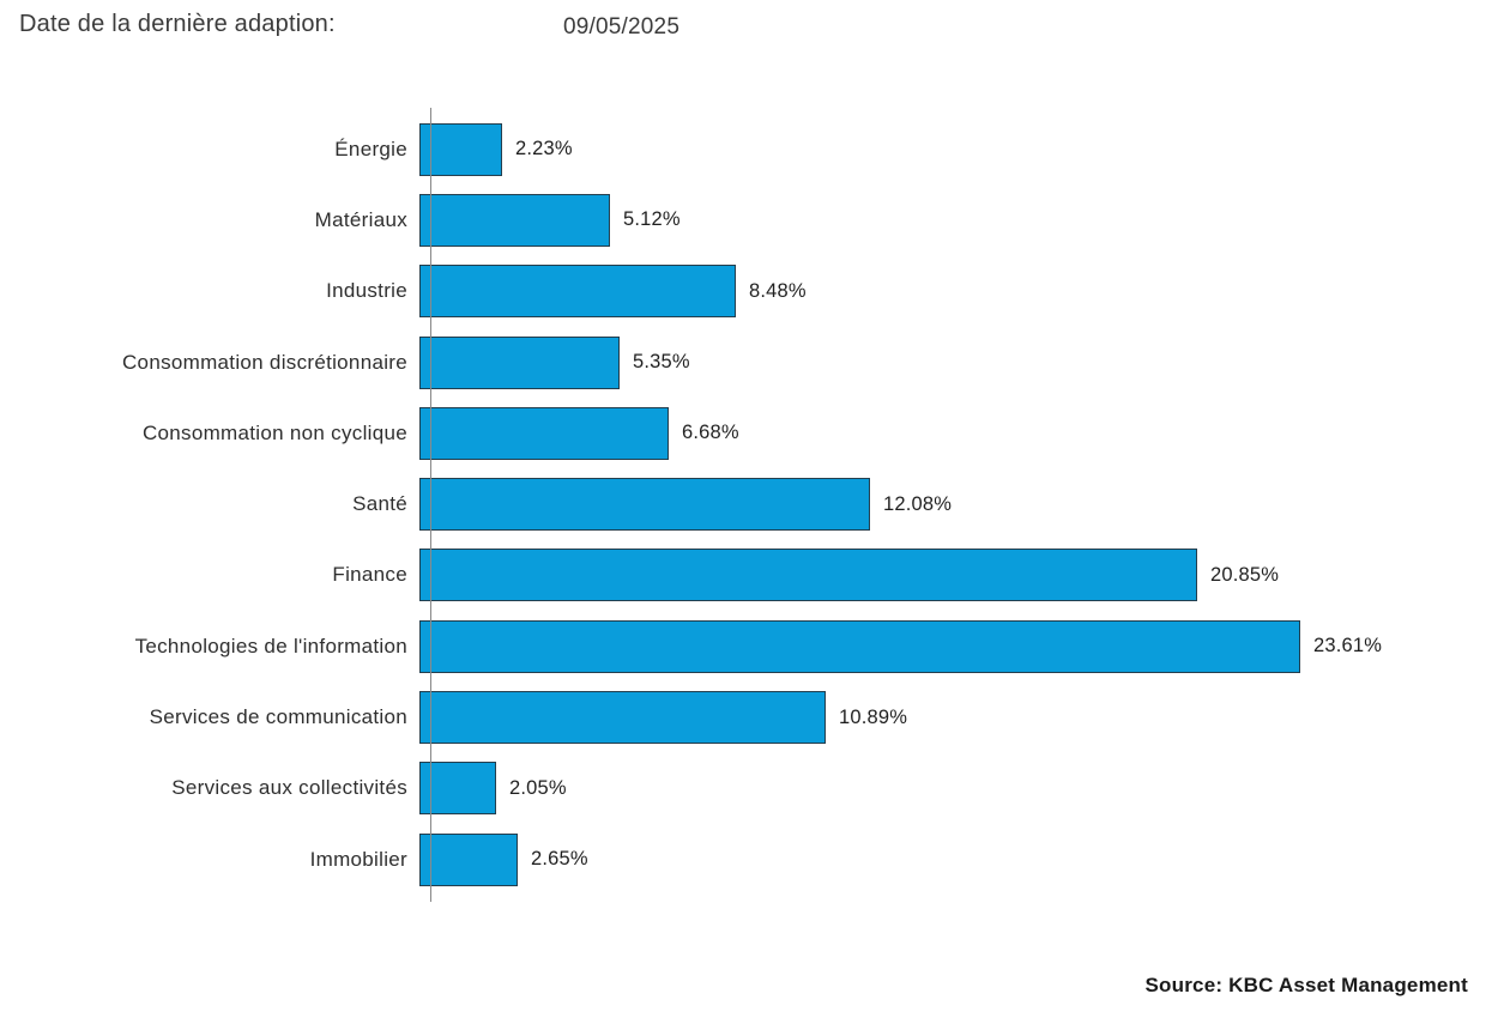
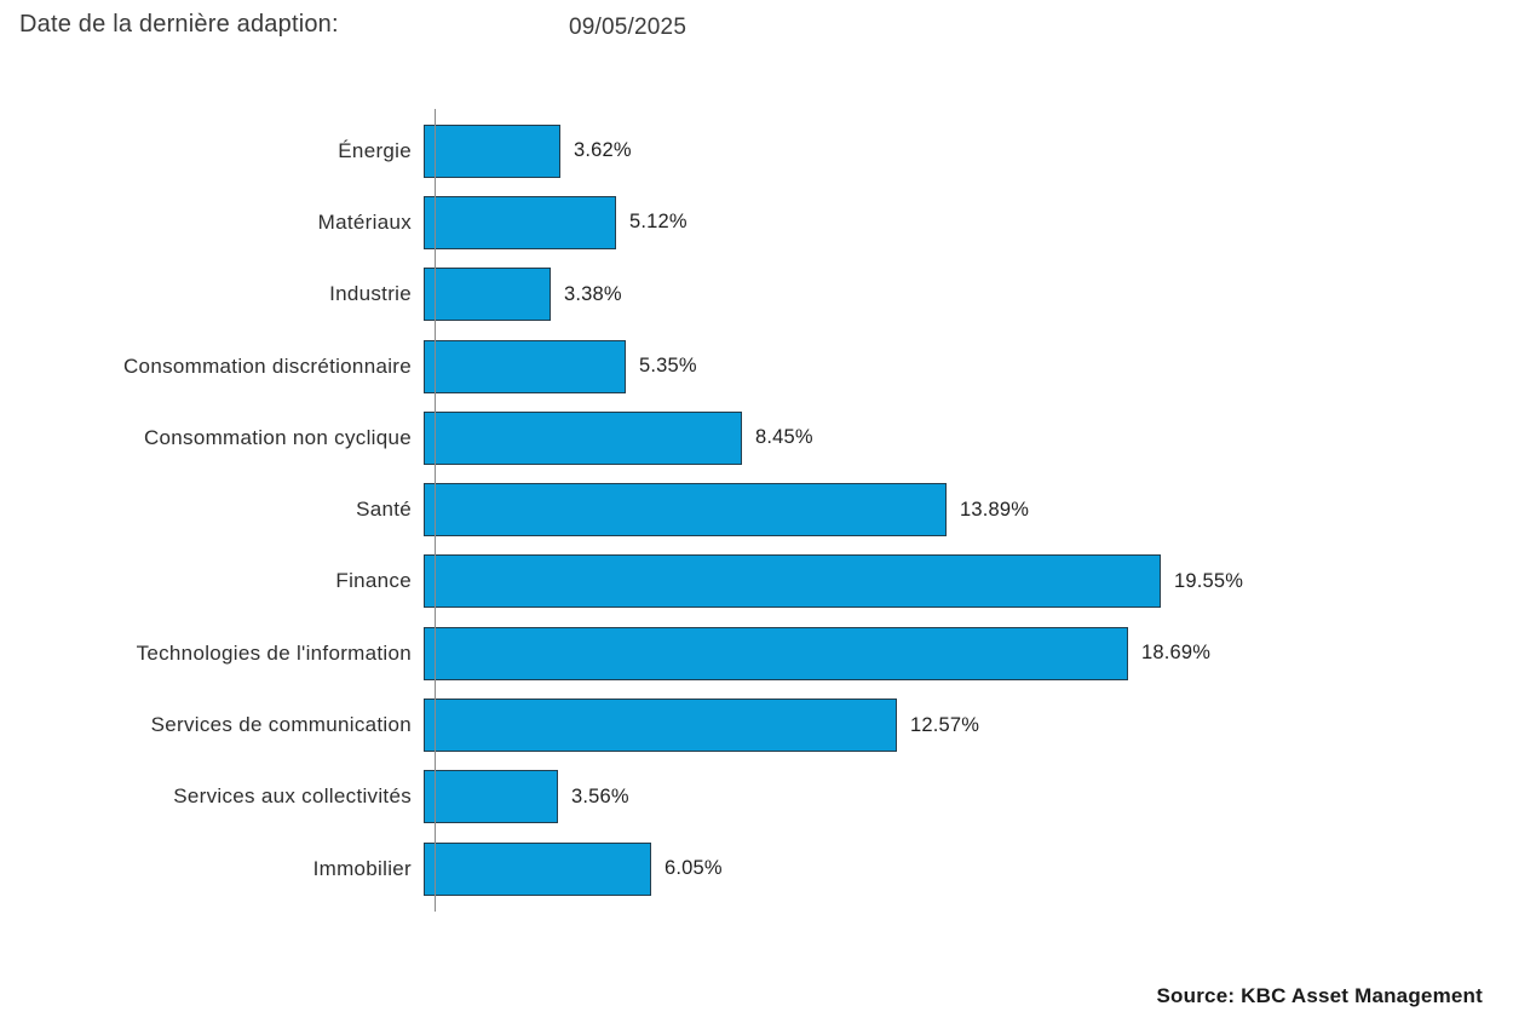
Énergie: 2.23% -> 3.62%
Industrie: 8.48% -> 3.38%
Consommation non cyclique: 6.68% -> 8.45%
Santé: 12.08% -> 13.89%
Finance: 20.85% -> 19.55%
Technologies de l'information: 23.61% -> 18.69%
Services de communication: 10.89% -> 12.57%
Services aux collectivités: 2.05% -> 3.56%
Immobilier: 2.65% -> 6.05%
